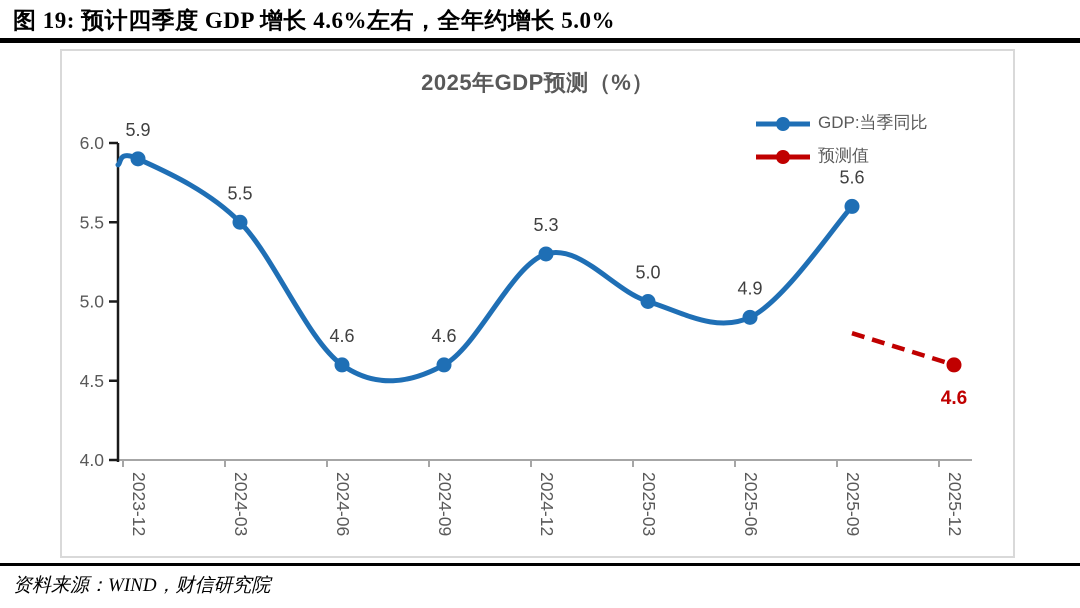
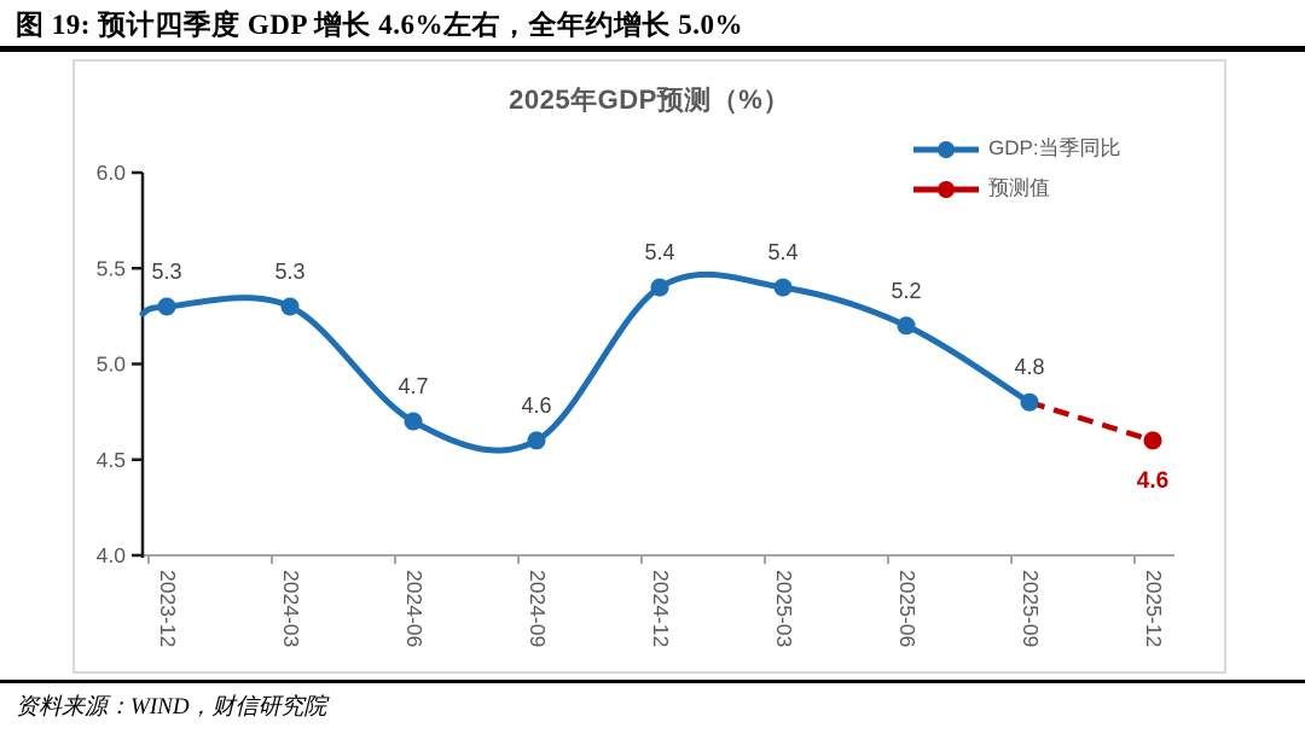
GDP:当季同比/2023-12: 5.9 -> 5.3
GDP:当季同比/2024-03: 5.5 -> 5.3
GDP:当季同比/2024-06: 4.6 -> 4.7
GDP:当季同比/2024-12: 5.3 -> 5.4
GDP:当季同比/2025-03: 5.0 -> 5.4
GDP:当季同比/2025-06: 4.9 -> 5.2
GDP:当季同比/2025-09: 5.6 -> 4.8
